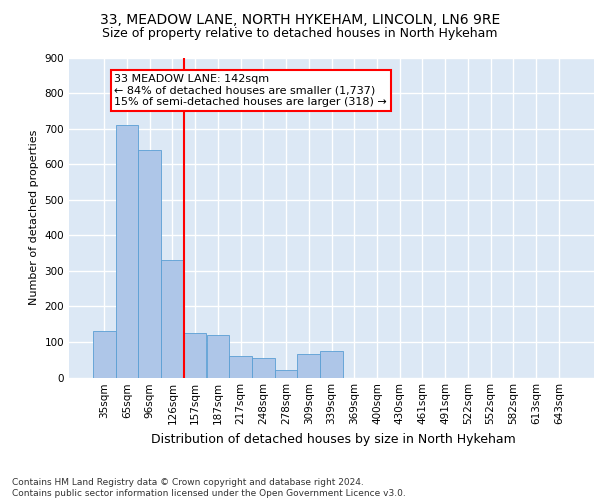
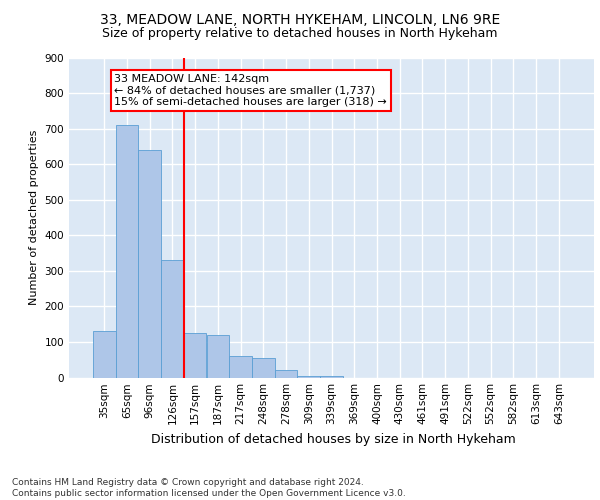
309sqm: 65 -> 5
339sqm: 75 -> 5
